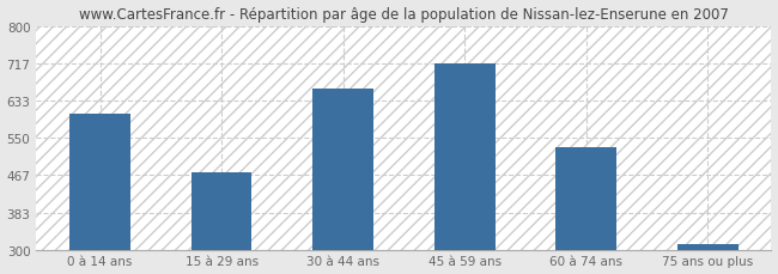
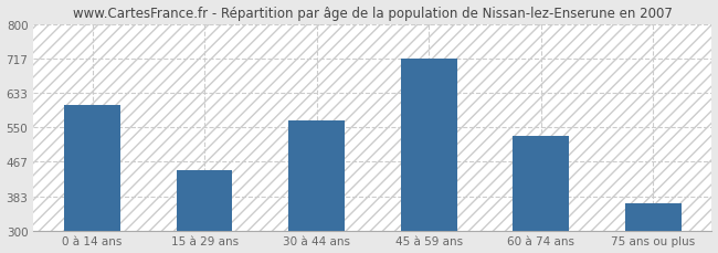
15 à 29 ans: 472 -> 445
30 à 44 ans: 660 -> 565
75 ans ou plus: 312 -> 365
